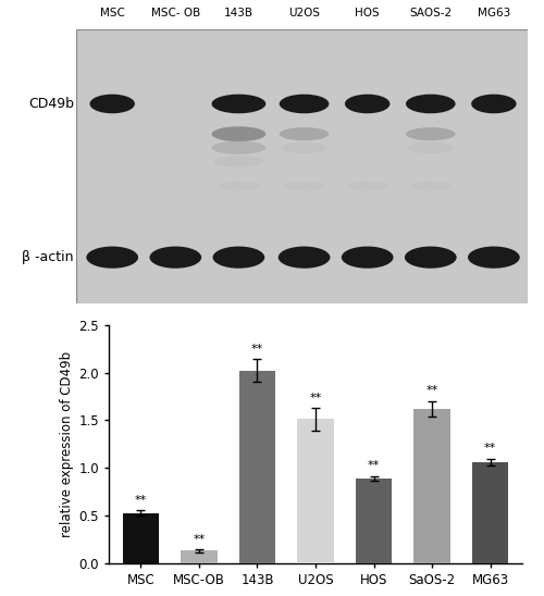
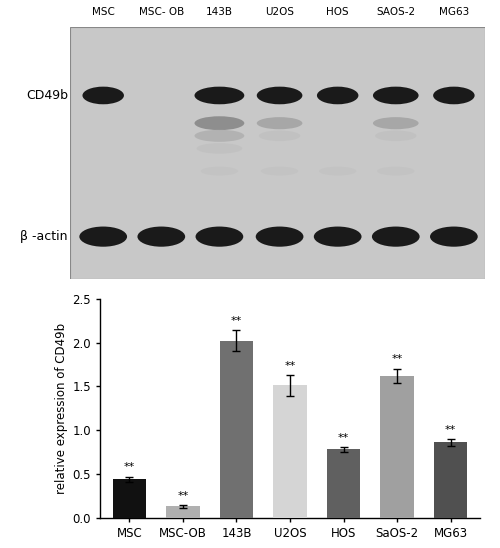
MSC: 0.53 -> 0.44
HOS: 0.89 -> 0.78
MG63: 1.06 -> 0.86
